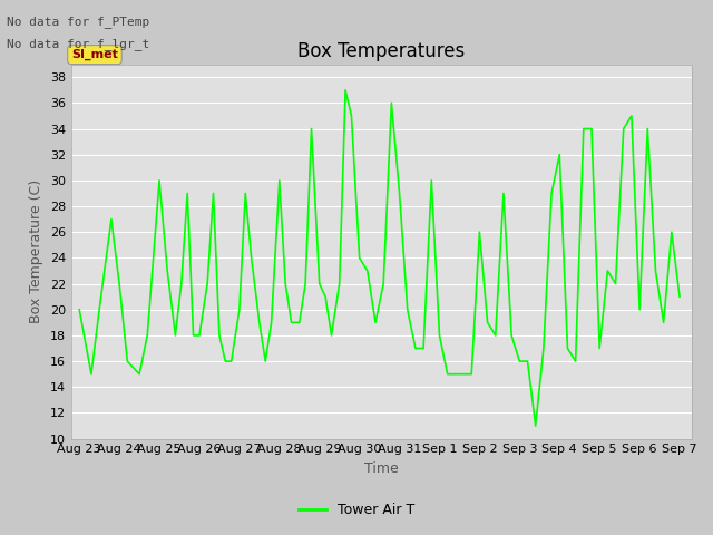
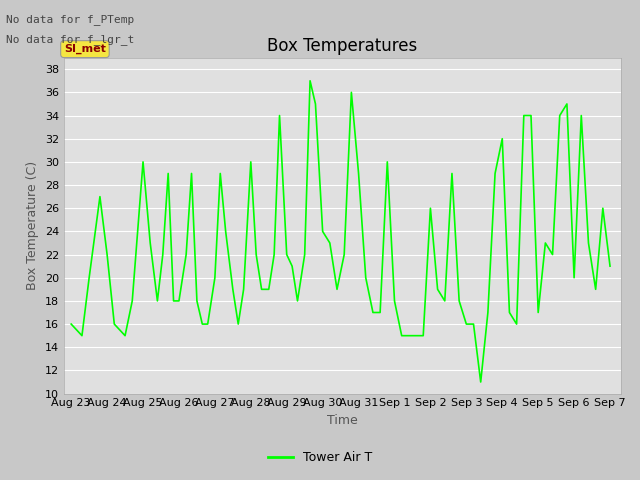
Aug 23: 20 -> 16
